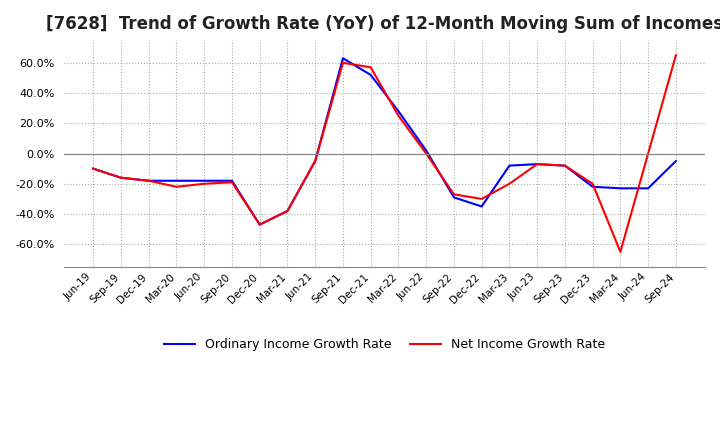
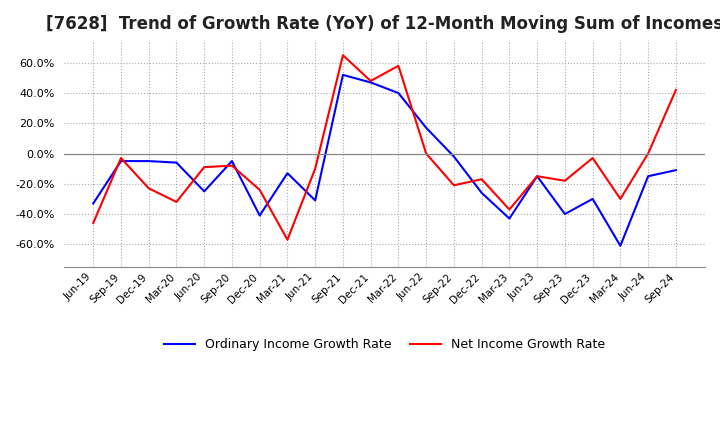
Ordinary Income Growth Rate/Jun-19: -10% -> -33%
Net Income Growth Rate/Jun-19: -10% -> -46%
Ordinary Income Growth Rate/Sep-19: -16% -> -5%
Net Income Growth Rate/Sep-19: -16% -> -3%
Ordinary Income Growth Rate/Dec-19: -18% -> -5%
Net Income Growth Rate/Dec-19: -18% -> -23%
Ordinary Income Growth Rate/Mar-20: -18% -> -6%
Net Income Growth Rate/Mar-20: -22% -> -32%
Ordinary Income Growth Rate/Jun-20: -18% -> -25%
Net Income Growth Rate/Jun-20: -20% -> -9%
Ordinary Income Growth Rate/Sep-20: -18% -> -5%
Net Income Growth Rate/Sep-20: -19% -> -8%
Ordinary Income Growth Rate/Dec-20: -47% -> -41%
Net Income Growth Rate/Dec-20: -47% -> -24%
Ordinary Income Growth Rate/Mar-21: -38% -> -13%
Net Income Growth Rate/Mar-21: -38% -> -57%
Ordinary Income Growth Rate/Jun-21: -5% -> -31%
Net Income Growth Rate/Jun-21: -5% -> -10%
Ordinary Income Growth Rate/Sep-21: 63% -> 52%
Net Income Growth Rate/Sep-21: 60% -> 65%
Ordinary Income Growth Rate/Dec-21: 52% -> 47%
Net Income Growth Rate/Dec-21: 57% -> 48%
Ordinary Income Growth Rate/Mar-22: 28% -> 40%
Net Income Growth Rate/Mar-22: 25% -> 58%
Ordinary Income Growth Rate/Jun-22: 2% -> 17%
Ordinary Income Growth Rate/Sep-22: -29% -> -2%
Net Income Growth Rate/Sep-22: -27% -> -21%
Ordinary Income Growth Rate/Dec-22: -35% -> -26%
Net Income Growth Rate/Dec-22: -30% -> -17%
Ordinary Income Growth Rate/Mar-23: -8% -> -43%
Net Income Growth Rate/Mar-23: -20% -> -37%
Ordinary Income Growth Rate/Jun-23: -7% -> -15%
Net Income Growth Rate/Jun-23: -7% -> -15%
Ordinary Income Growth Rate/Sep-23: -8% -> -40%
Net Income Growth Rate/Sep-23: -8% -> -18%
Ordinary Income Growth Rate/Dec-23: -22% -> -30%
Net Income Growth Rate/Dec-23: -20% -> -3%
Ordinary Income Growth Rate/Mar-24: -23% -> -61%
Net Income Growth Rate/Mar-24: -65% -> -30%
Ordinary Income Growth Rate/Jun-24: -23% -> -15%
Ordinary Income Growth Rate/Sep-24: -5% -> -11%
Net Income Growth Rate/Sep-24: 65% -> 42%
